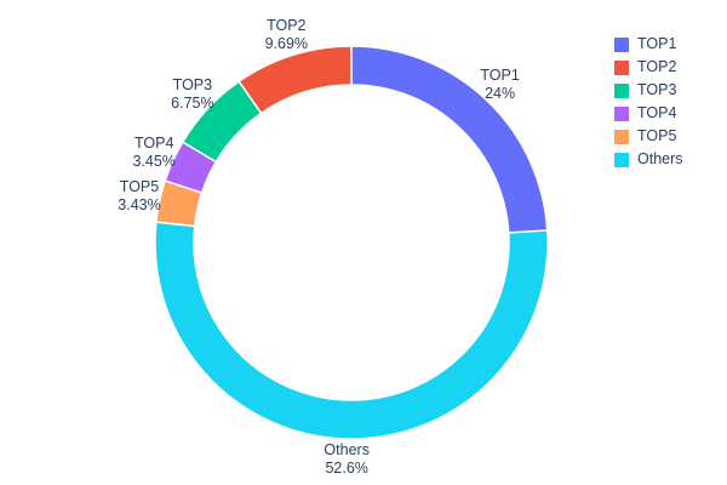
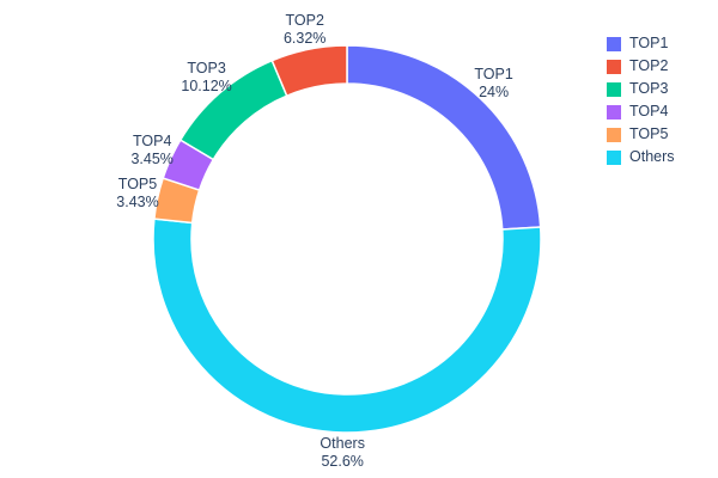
TOP2: 9.69% -> 6.32%
TOP3: 6.75% -> 10.12%
